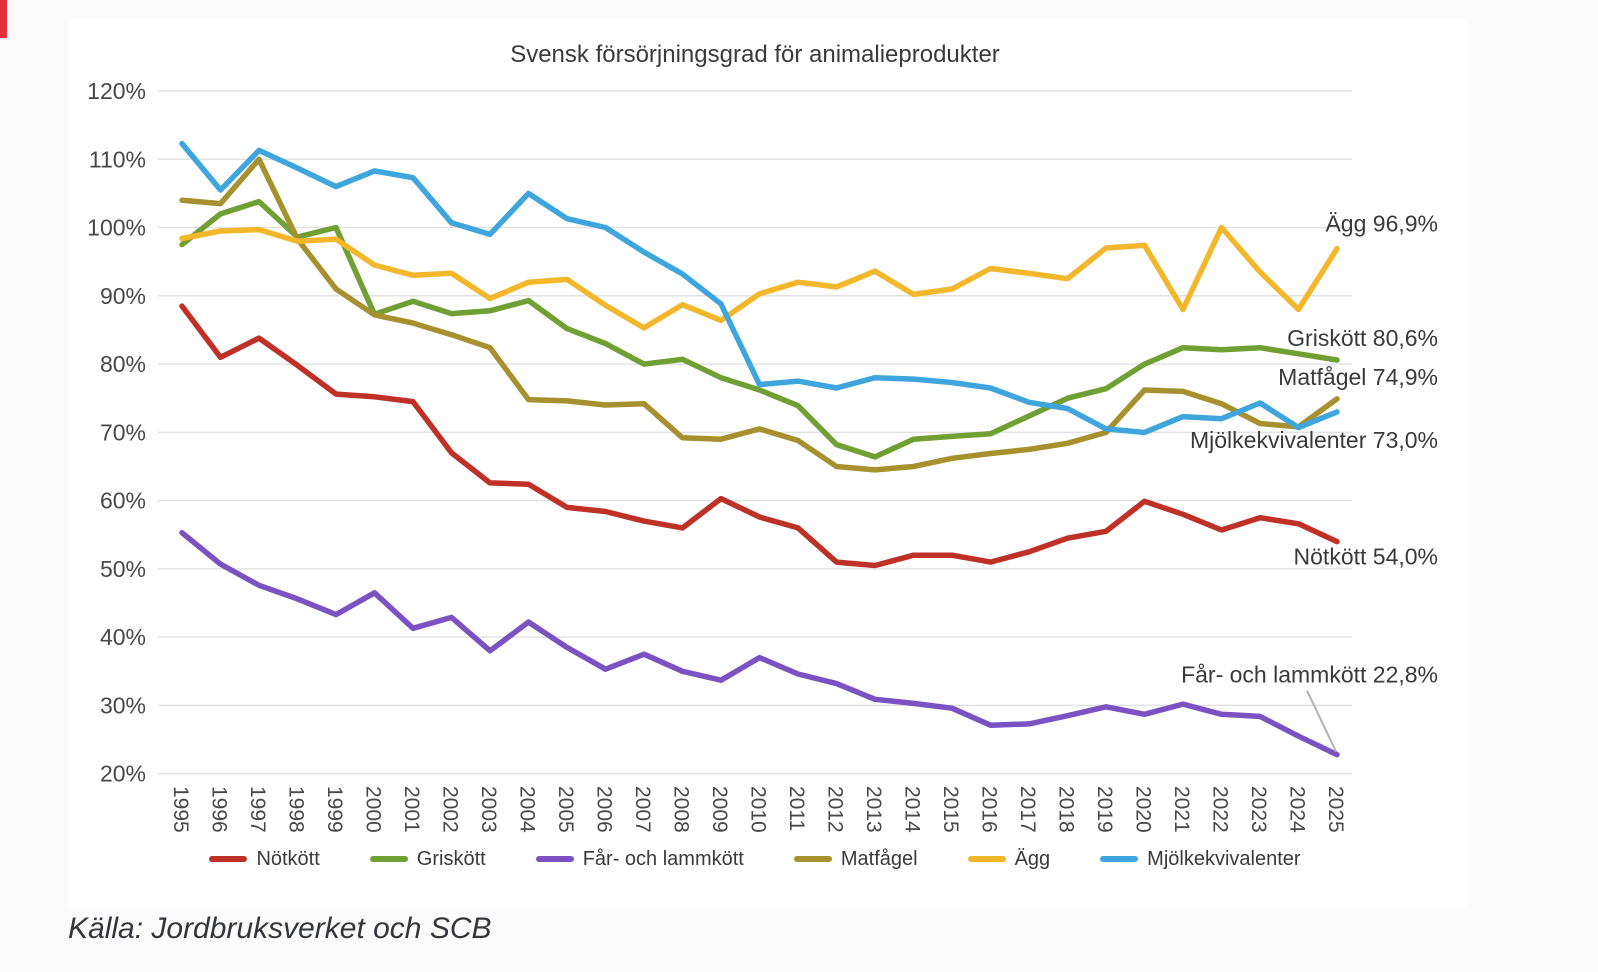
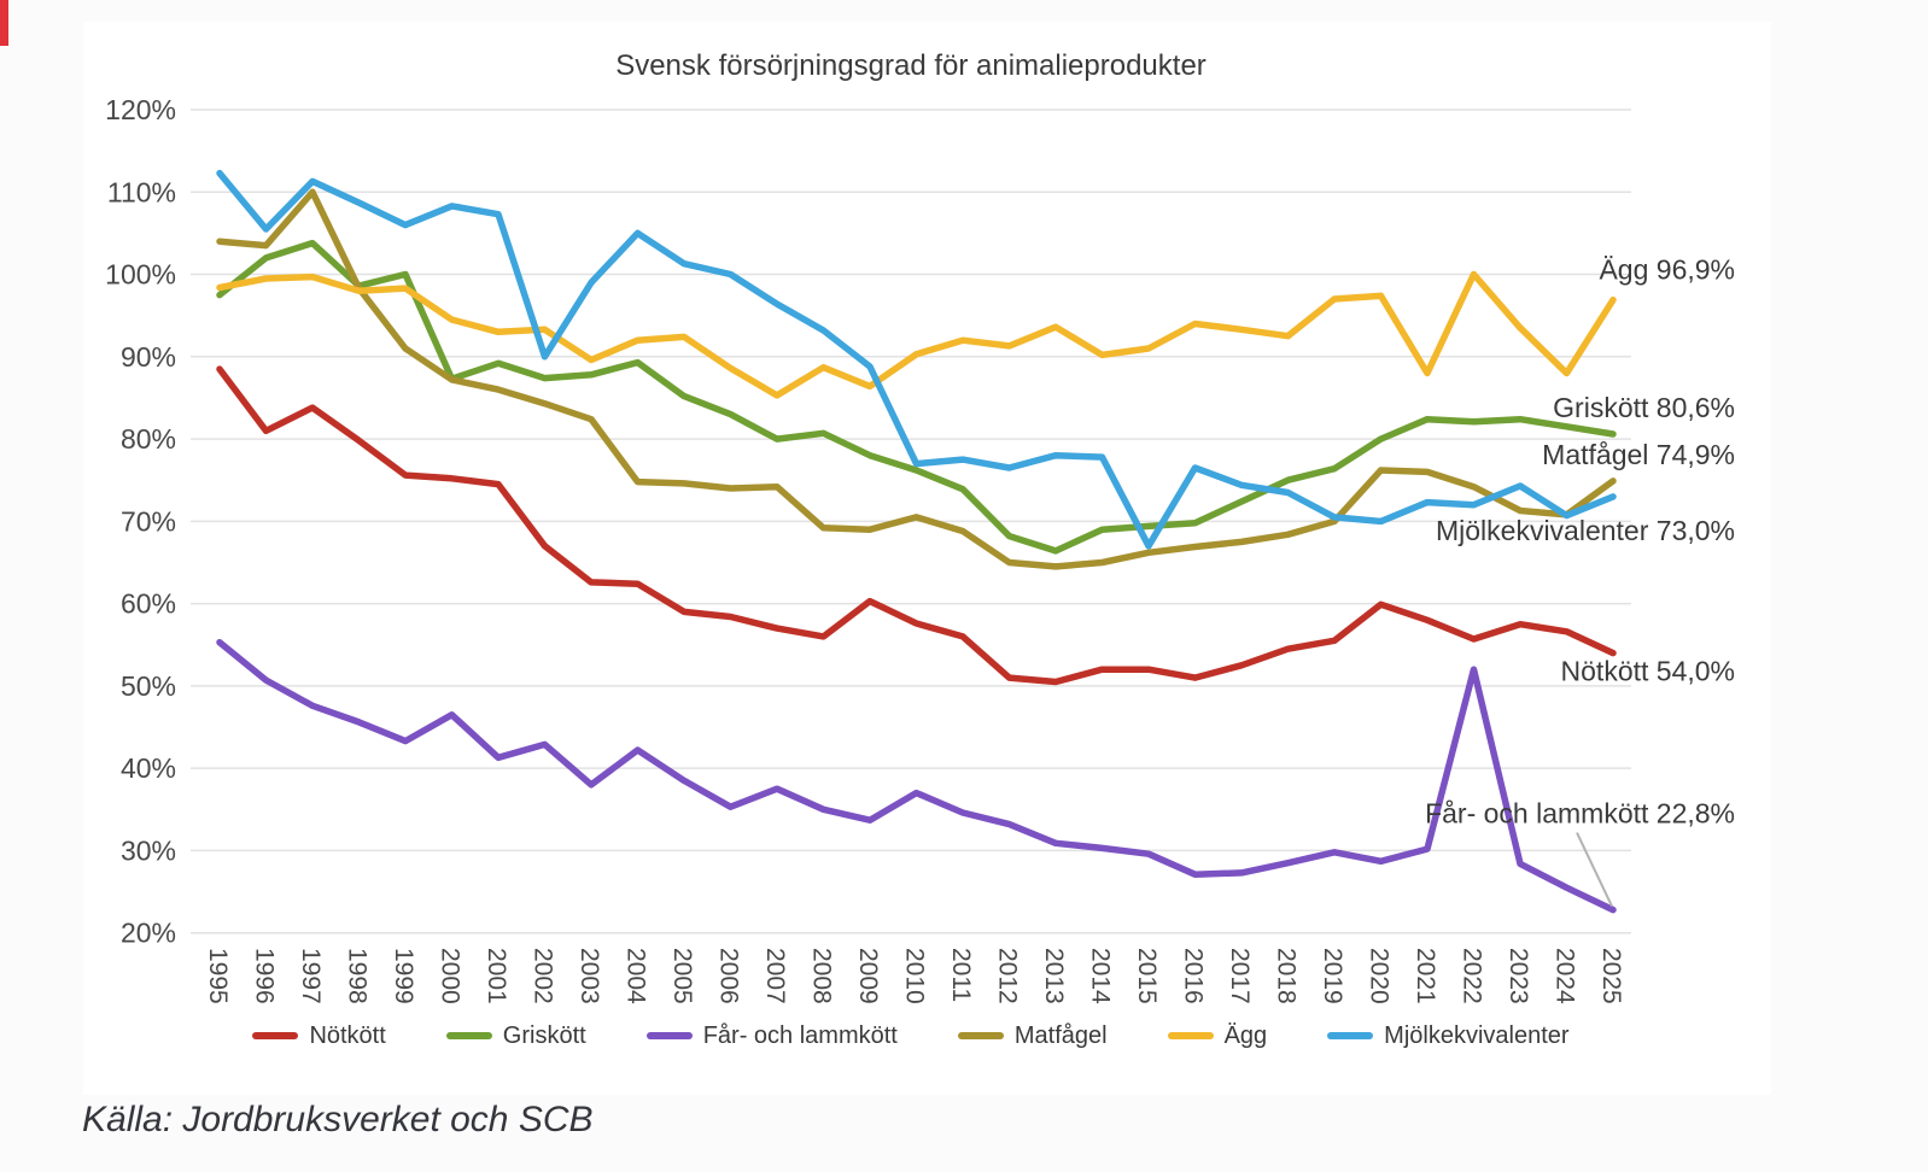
Mjölkekvivalenter/2002: 101% -> 90%
Mjölkekvivalenter/2015: 77% -> 67%
Får- och lammkött/2022: 29% -> 52%
